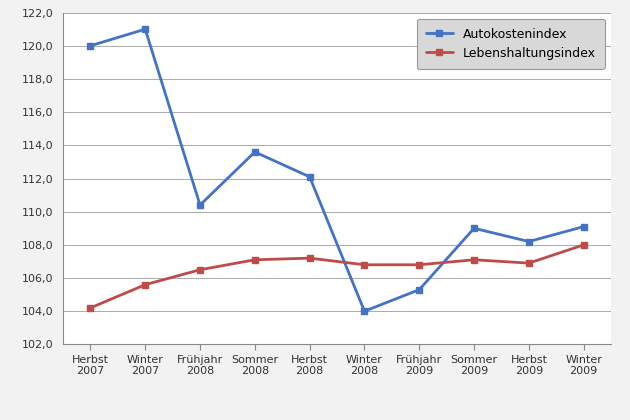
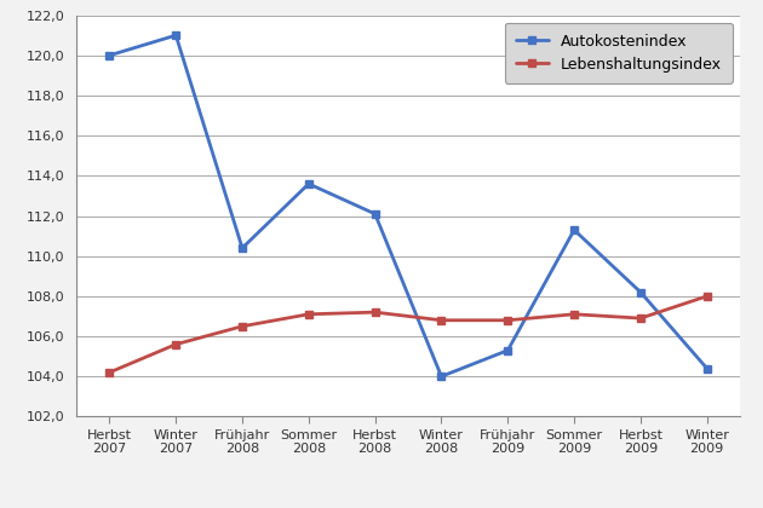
Autokostenindex/Sommer 2009: 109,0 -> 111,3
Autokostenindex/Winter 2009: 109,1 -> 104,4
